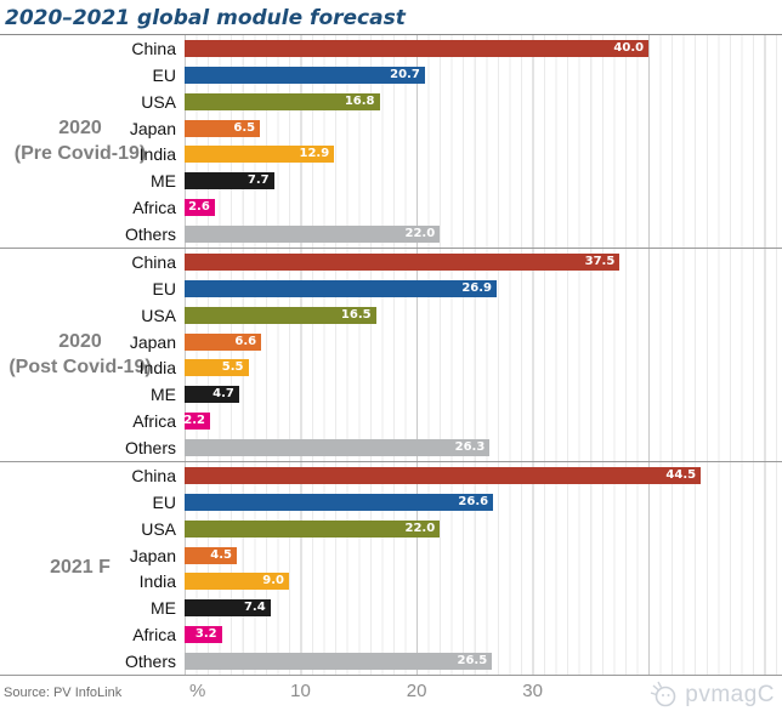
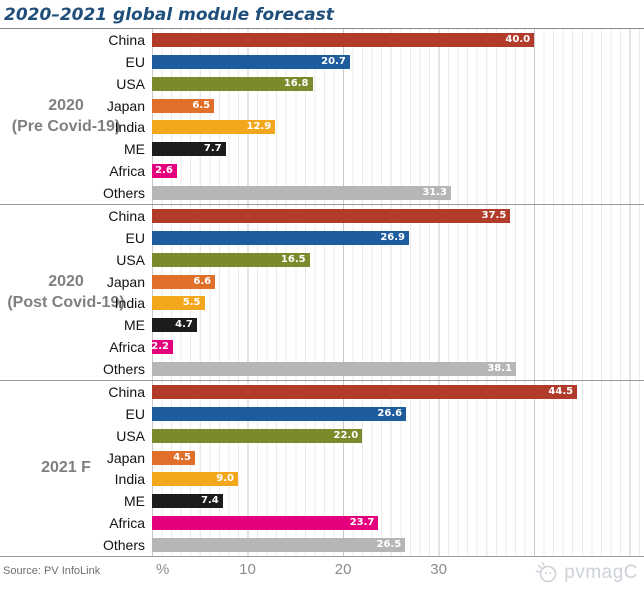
2021 F/Africa: 3.2 -> 23.7
2020 (Pre Covid-19)/Others: 22.0 -> 31.3
2020 (Post Covid-19)/Others: 26.3 -> 38.1
